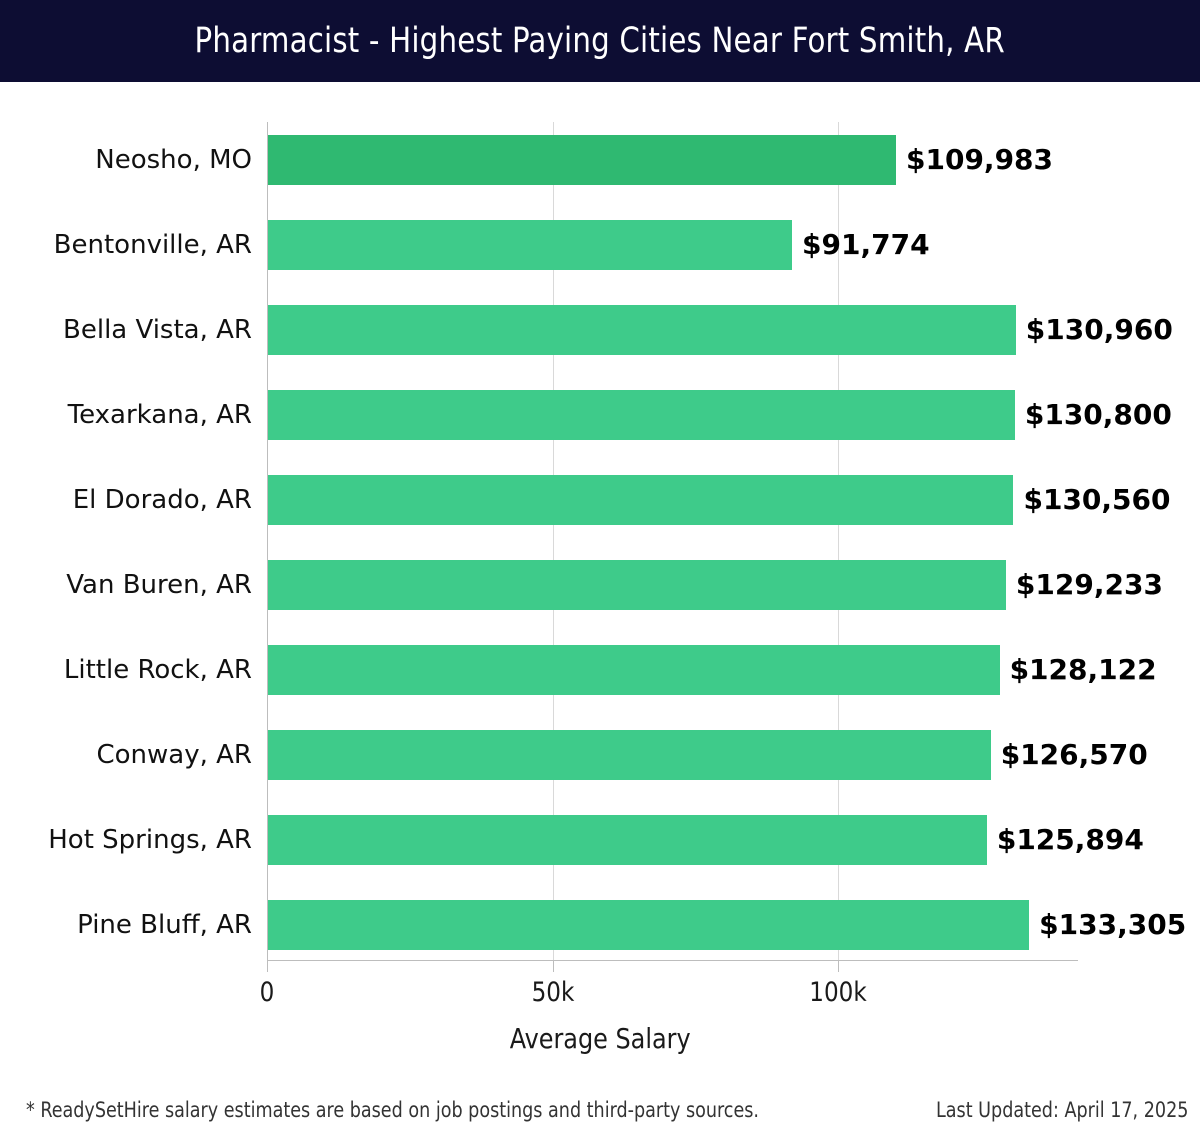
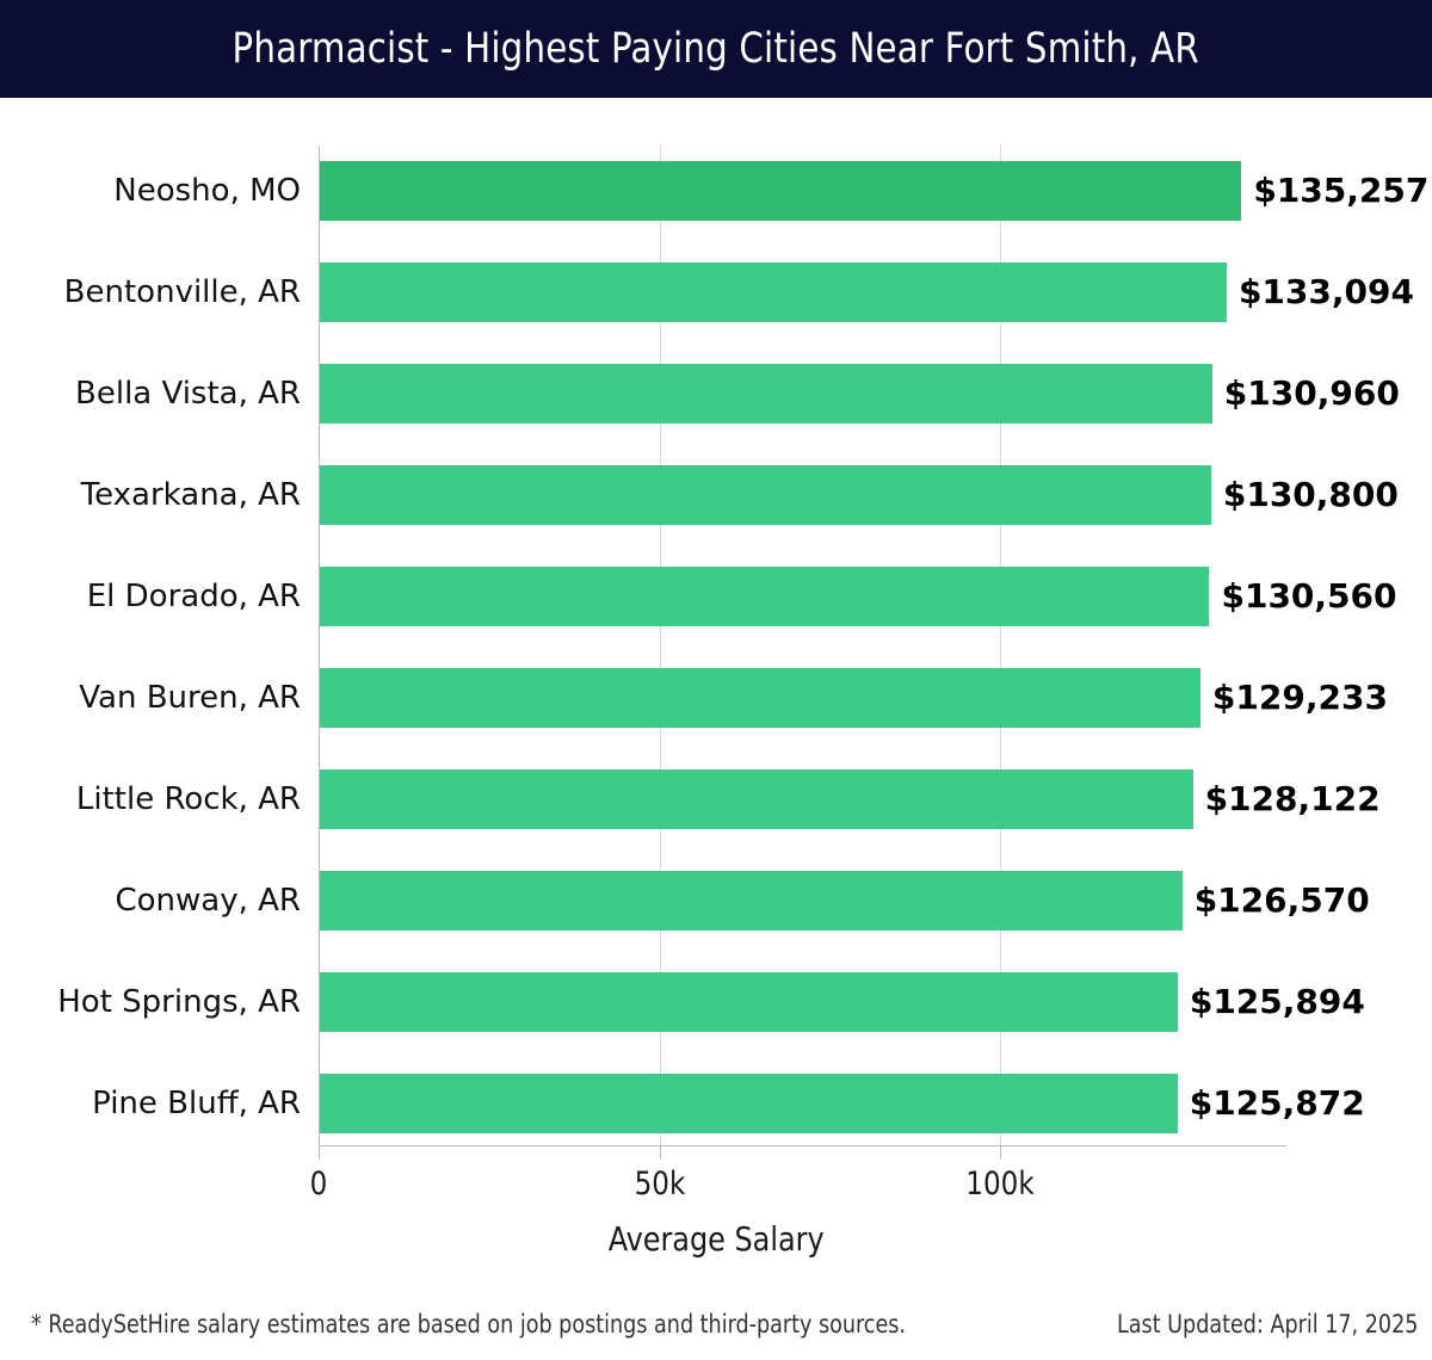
Neosho, MO: $109,983 -> $135,257
Bentonville, AR: $91,774 -> $133,094
Pine Bluff, AR: $133,305 -> $125,872
